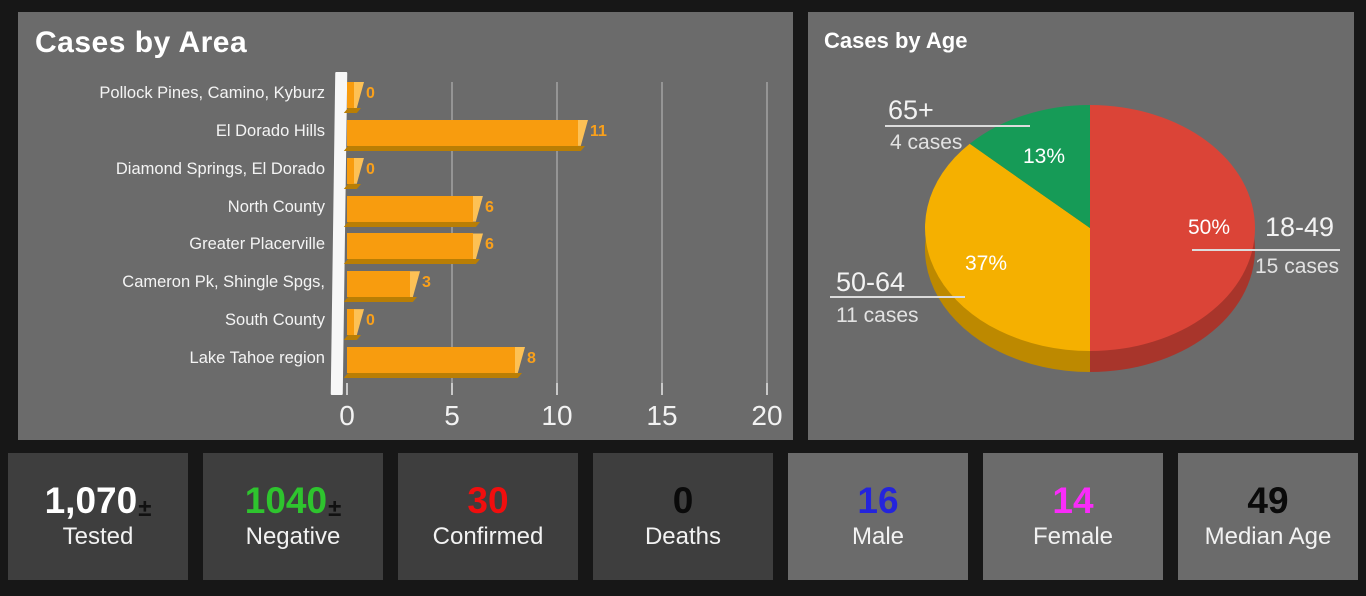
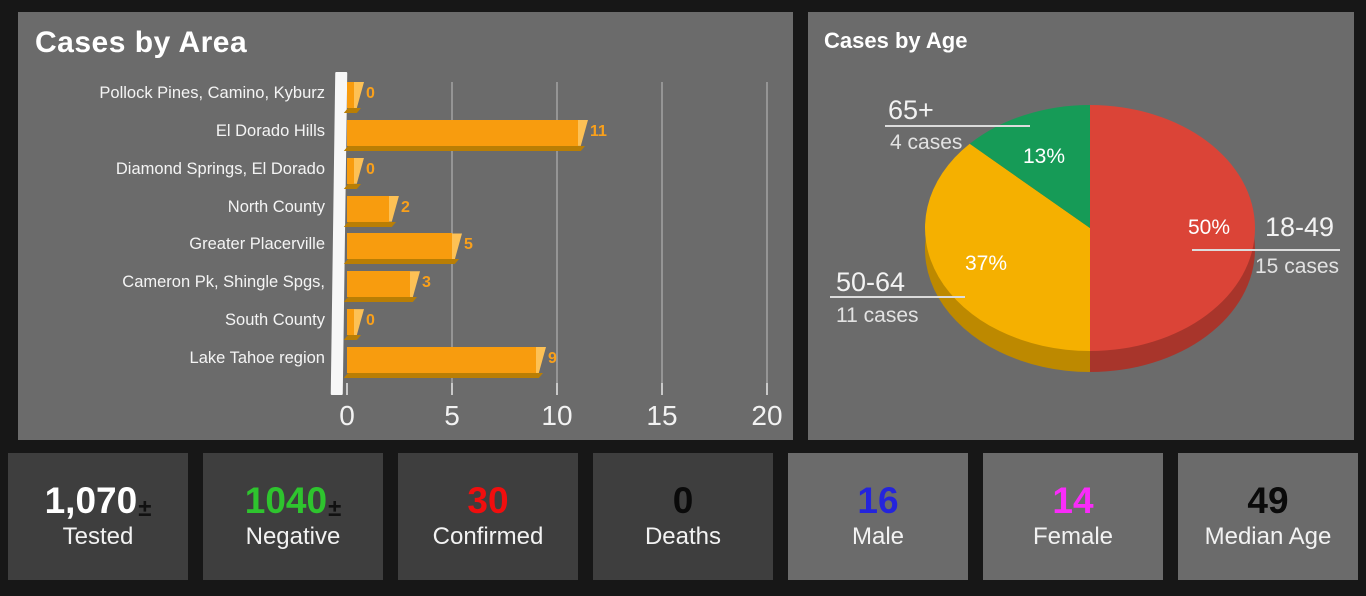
Cases by Area/North County: 6 -> 2
Cases by Area/Greater Placerville: 6 -> 5
Cases by Area/Lake Tahoe region: 8 -> 9
